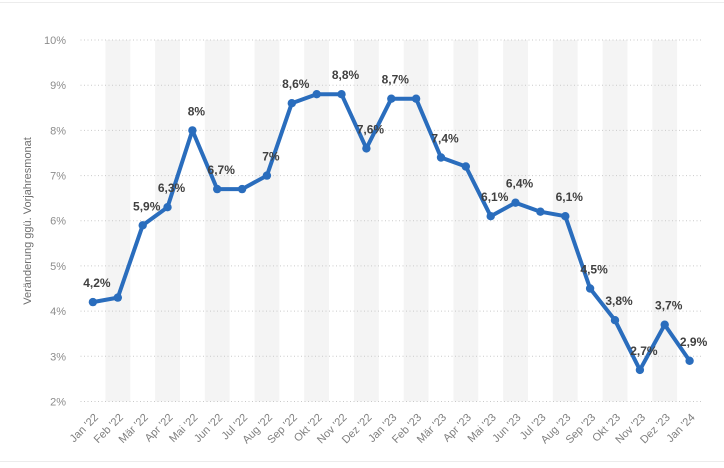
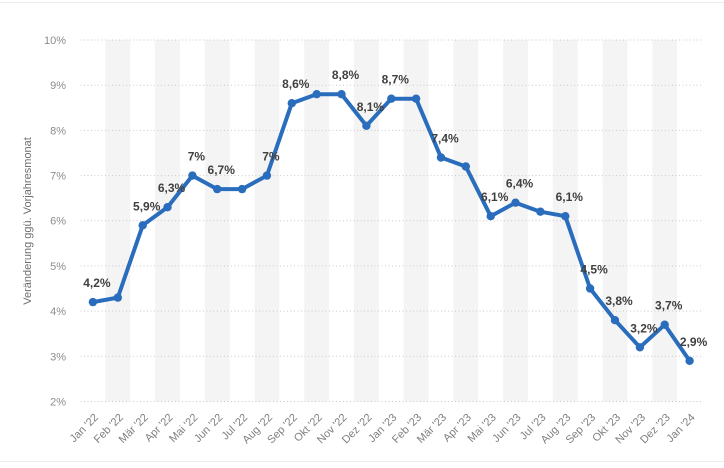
Mai '22: 8% -> 7%
Dez '22: 7,6% -> 8,1%
Nov '23: 2,7% -> 3,2%
